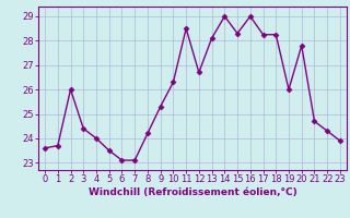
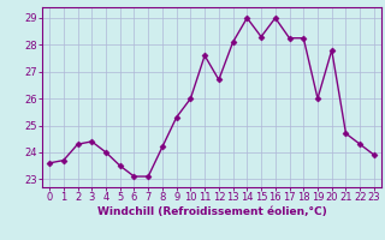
2: 26.00 -> 24.30
10: 26.30 -> 26.00
11: 28.50 -> 27.60
